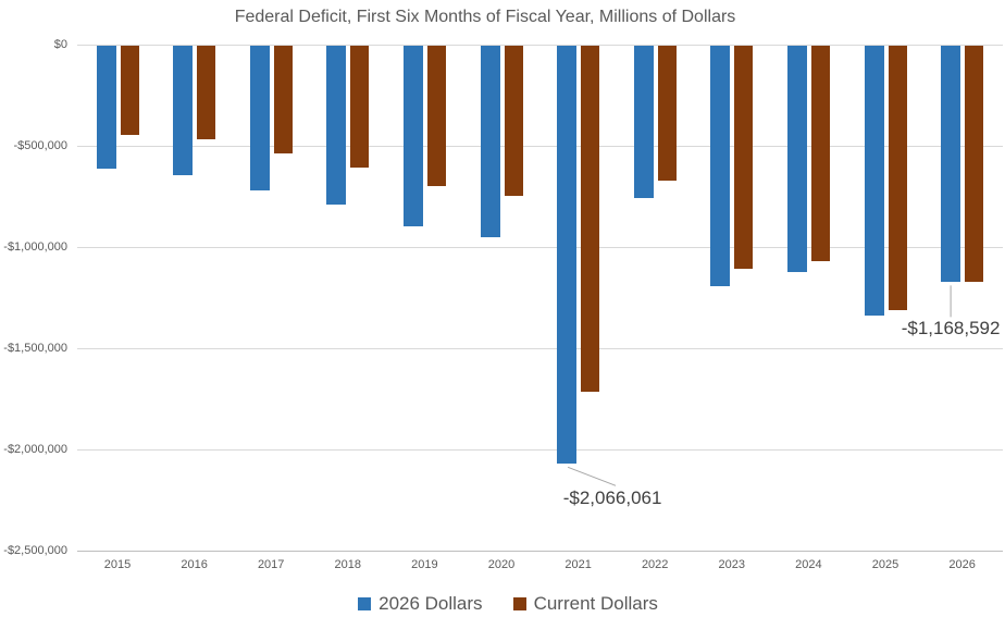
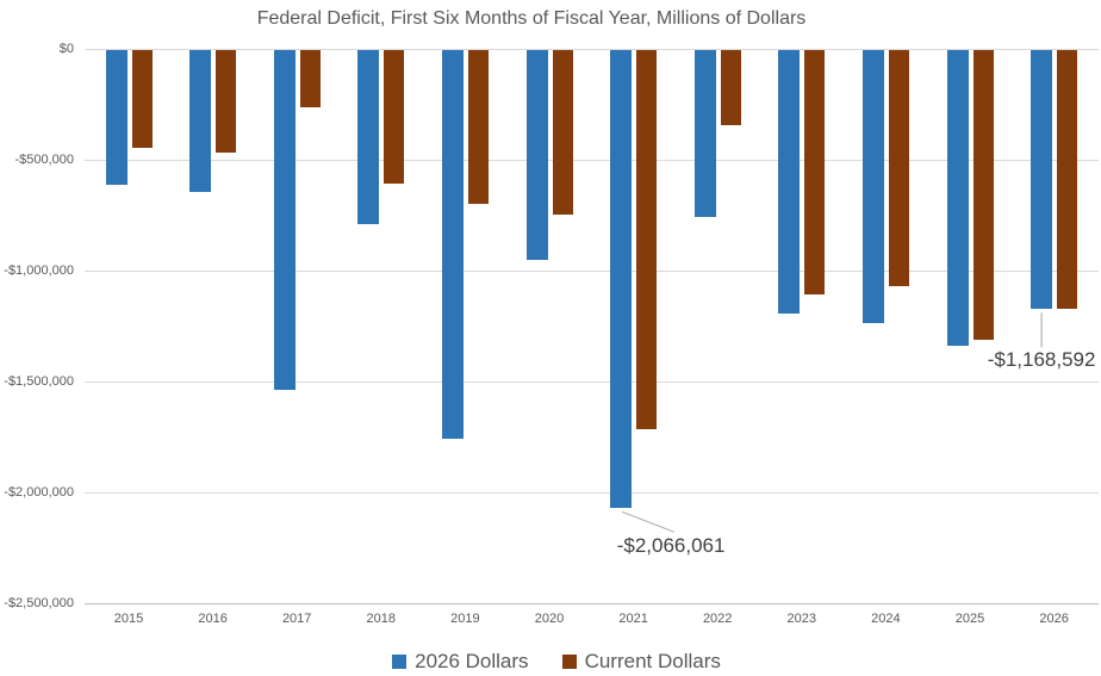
2026 Dollars/2017: -$710000 -> -$1530000
Current Dollars/2017: -$530000 -> -$260000
2026 Dollars/2019: -$890000 -> -$1750000
Current Dollars/2022: -$670000 -> -$340000
2026 Dollars/2024: -$1120000 -> -$1230000
